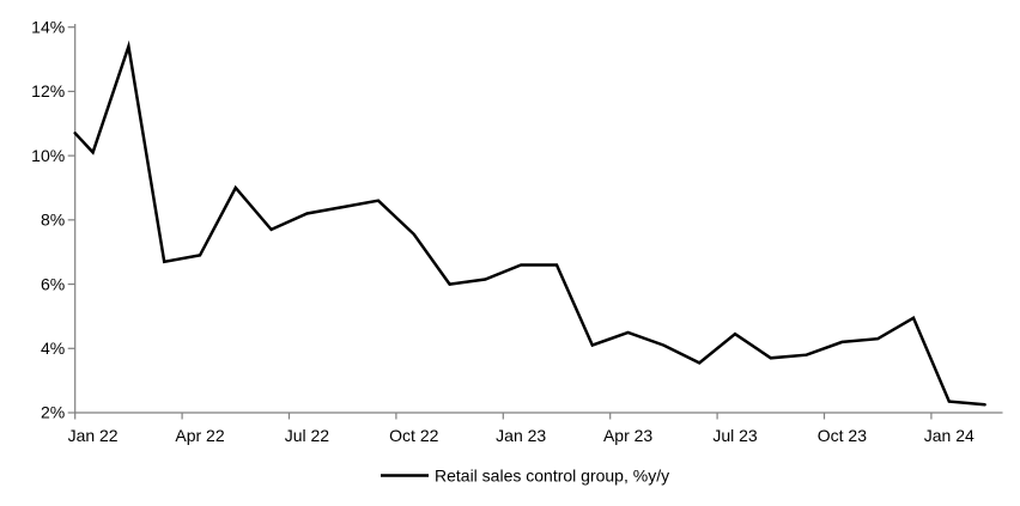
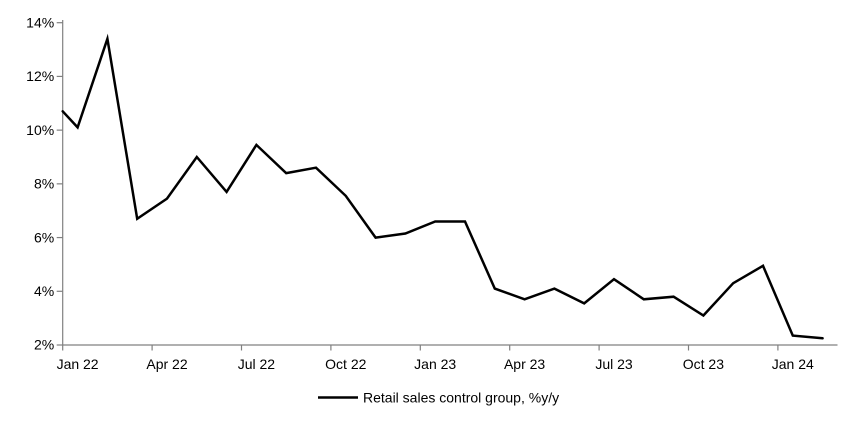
Apr 22: 6.9% -> 7.5%
Jul 22: 8.2% -> 9.4%
Apr 23: 4.5% -> 3.7%
Oct 23: 4.2% -> 3.1%
